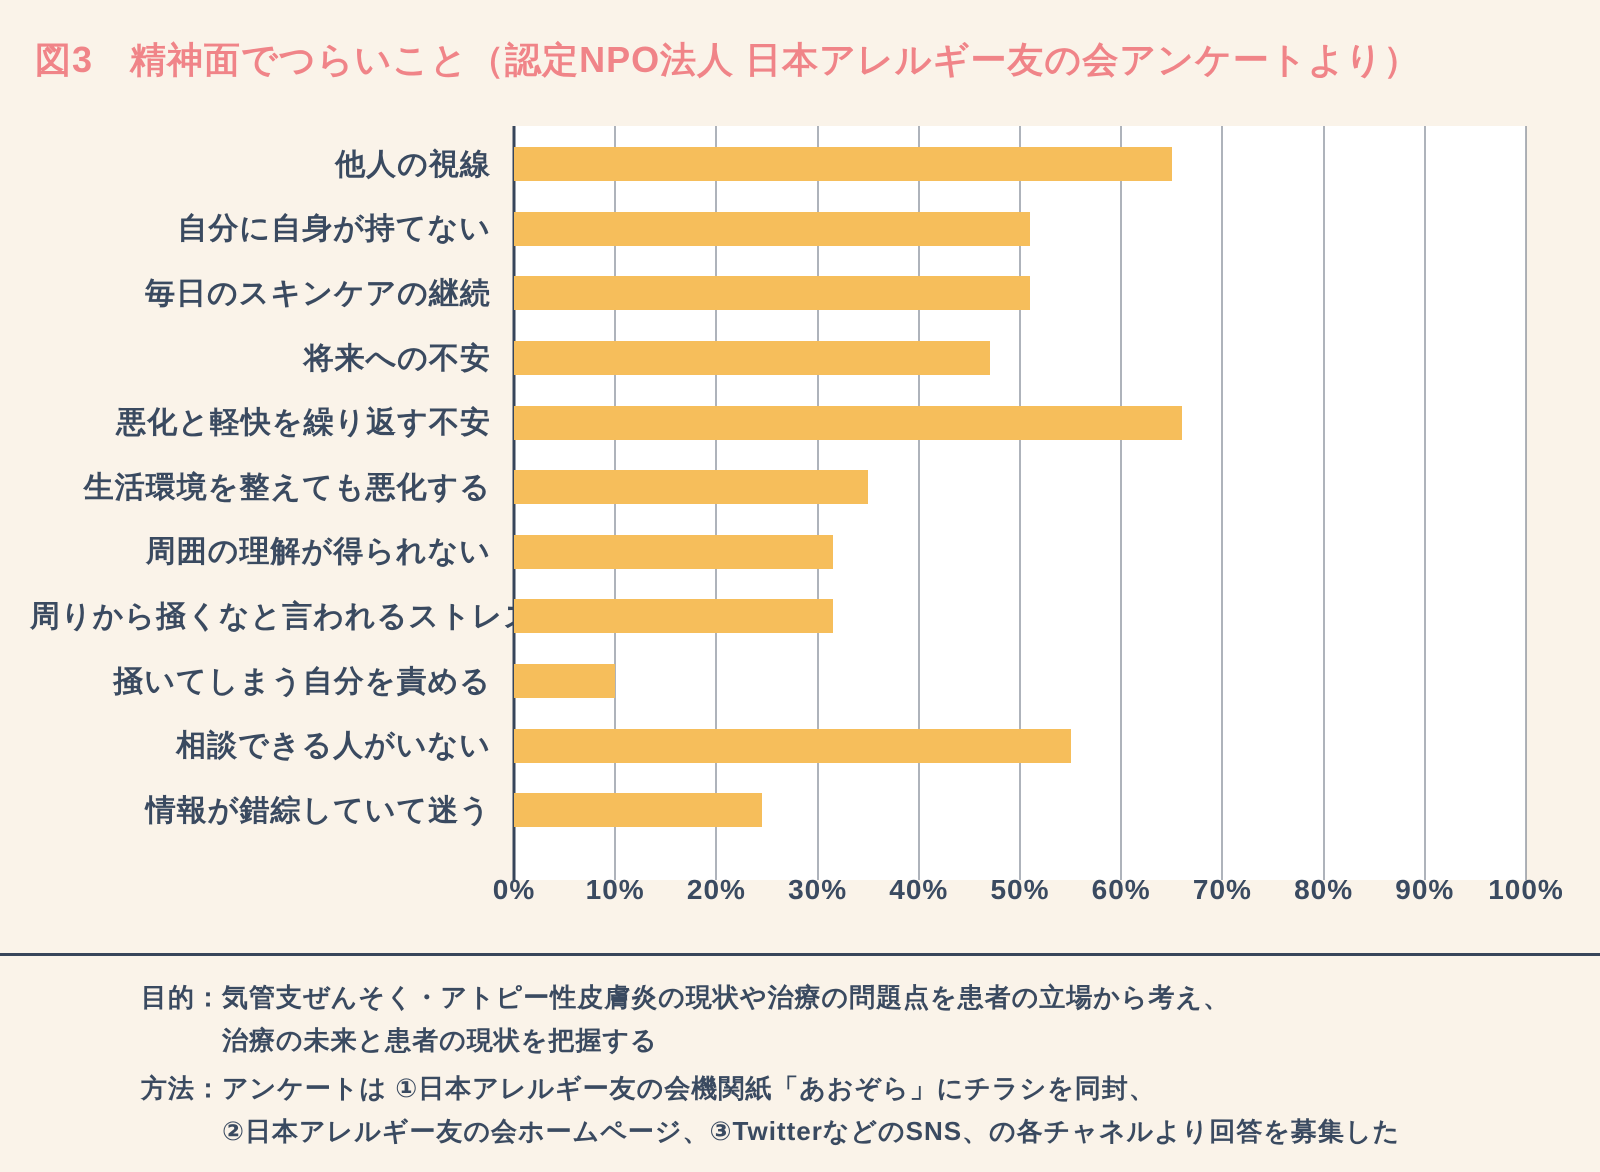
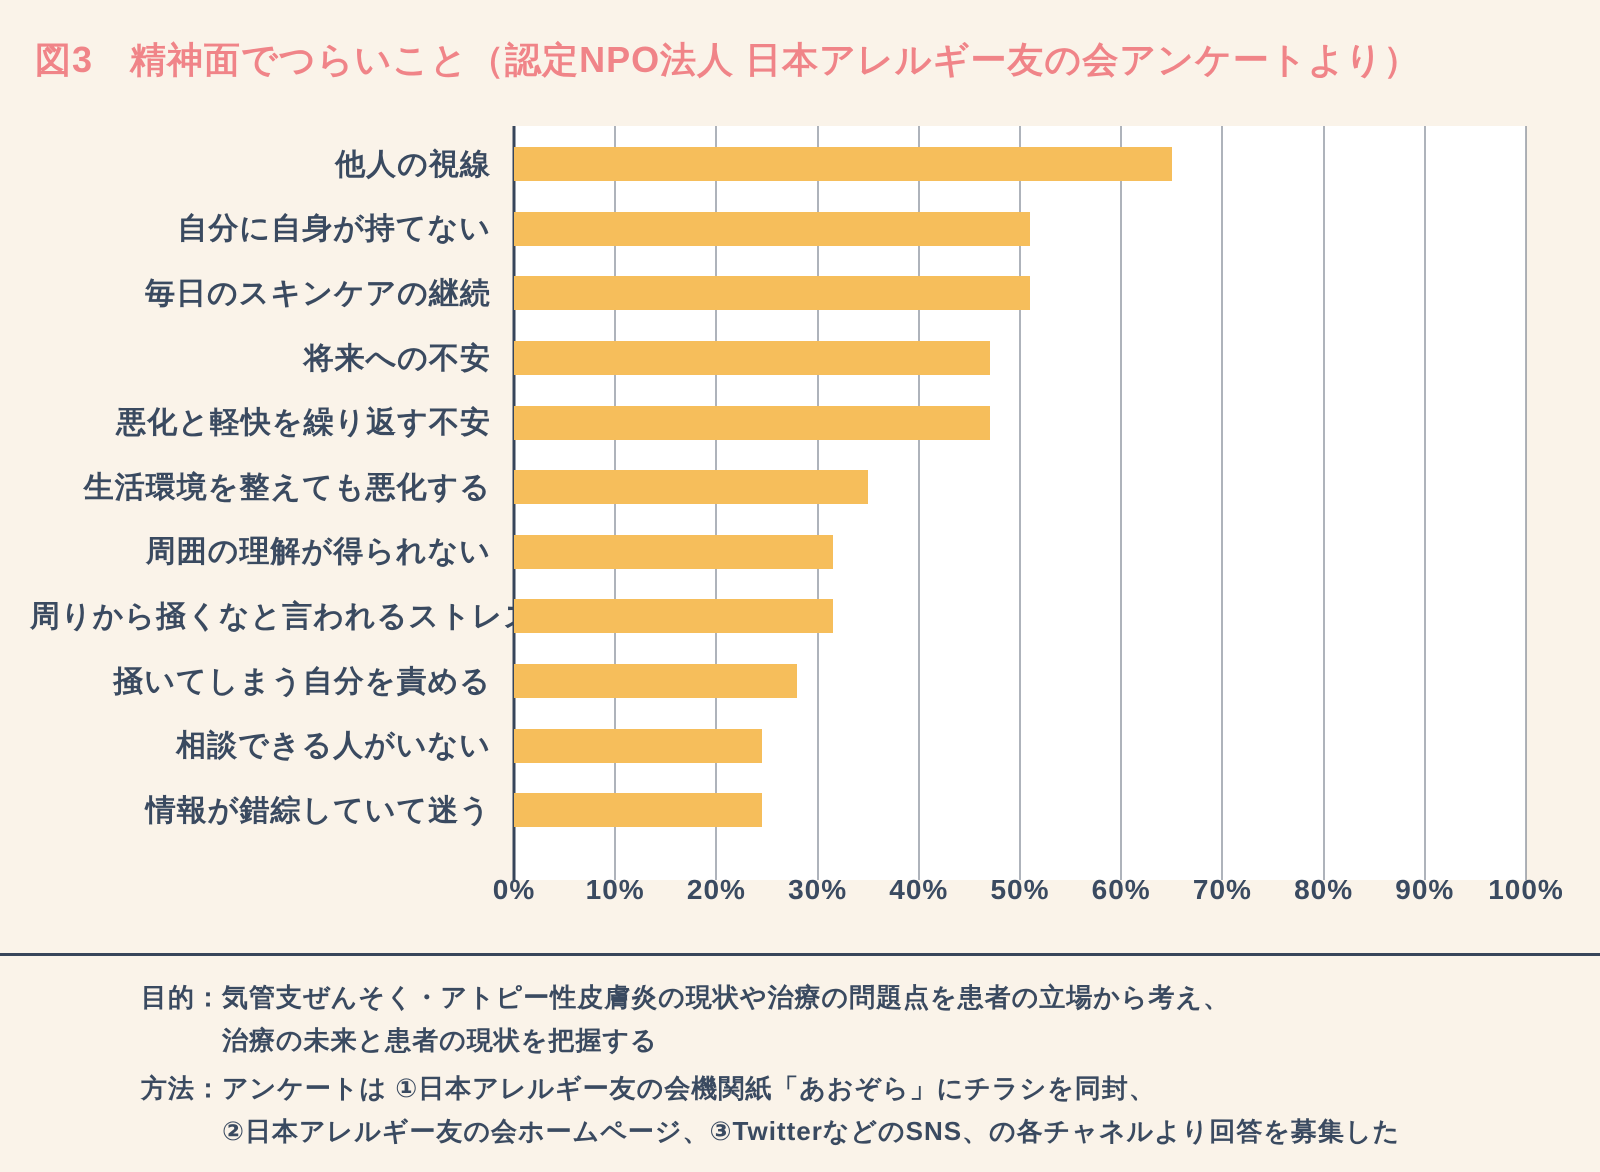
悪化と軽快を繰り返す不安: 66% -> 47%
掻いてしまう自分を責める: 10% -> 28%
相談できる人がいない: 55% -> 24%
